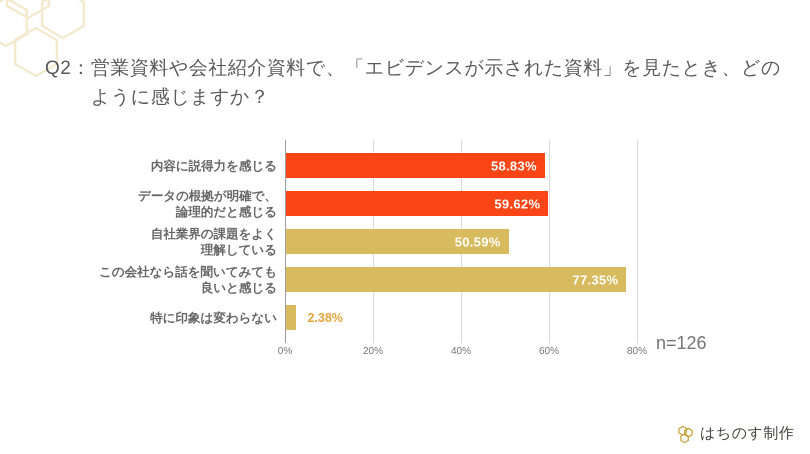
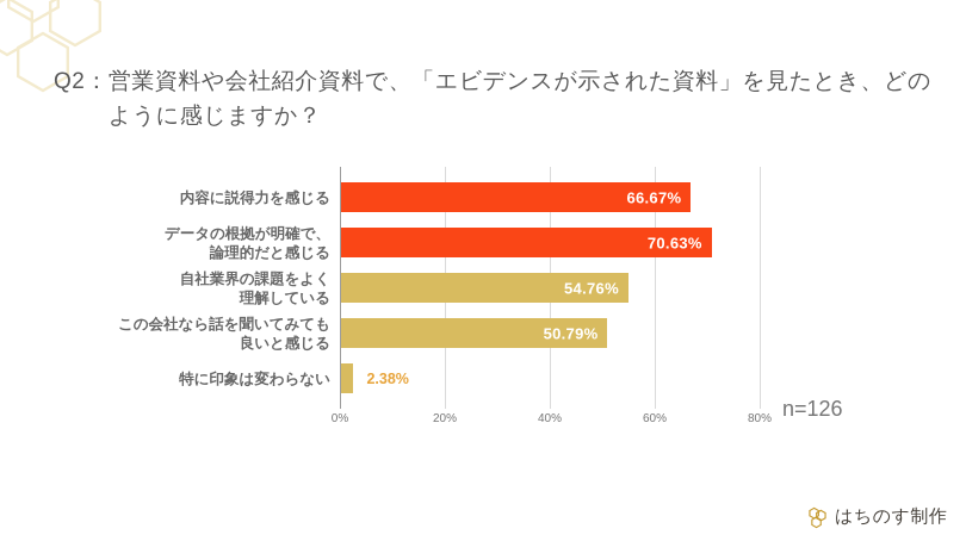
内容に説得力を感じる: 58.83% -> 66.67%
データの根拠が明確で、論理的だと感じる: 59.62% -> 70.63%
自社業界の課題をよく理解している: 50.59% -> 54.76%
この会社なら話を聞いてみても良いと感じる: 77.35% -> 50.79%
